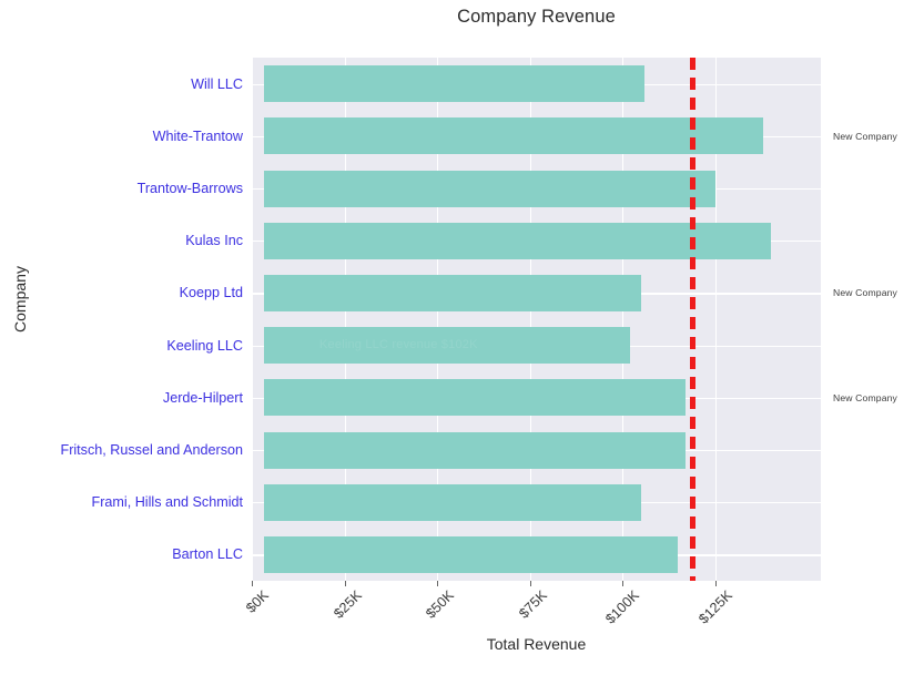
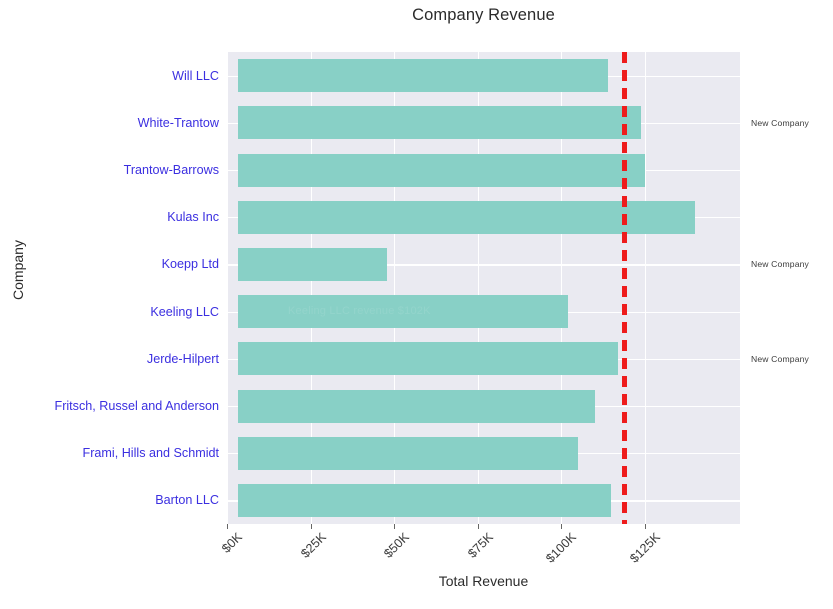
Will LLC: $106K -> $114K
White-Trantow: $138K -> $124K
Koepp Ltd: $105K -> $48K
Fritsch, Russel and Anderson: $117K -> $110K
